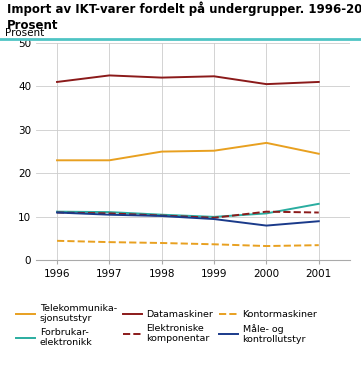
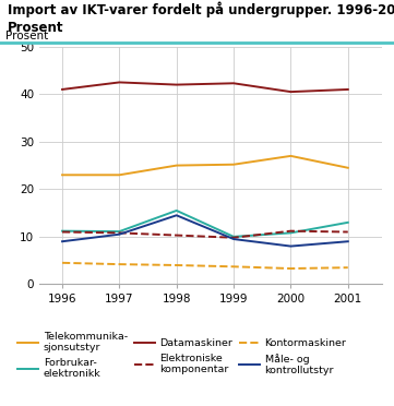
Måle- og kontrollutstyr/1996: 11.0 -> 9.0
Forbrukar- elektronikk/1998: 10.5 -> 15.5
Måle- og kontrollutstyr/1998: 10.2 -> 14.5
